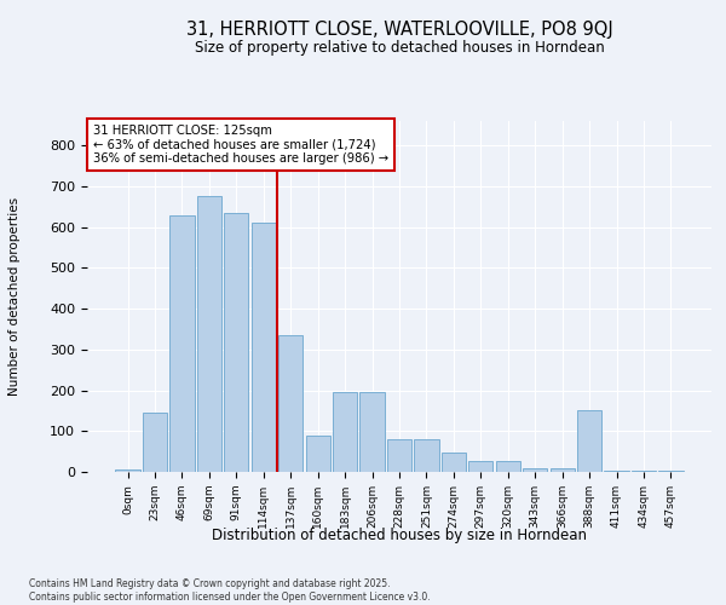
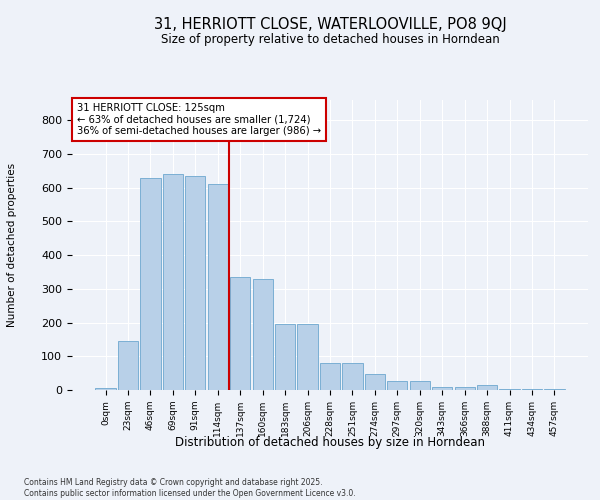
69sqm: 675 -> 640
160sqm: 90 -> 330
388sqm: 150 -> 15
